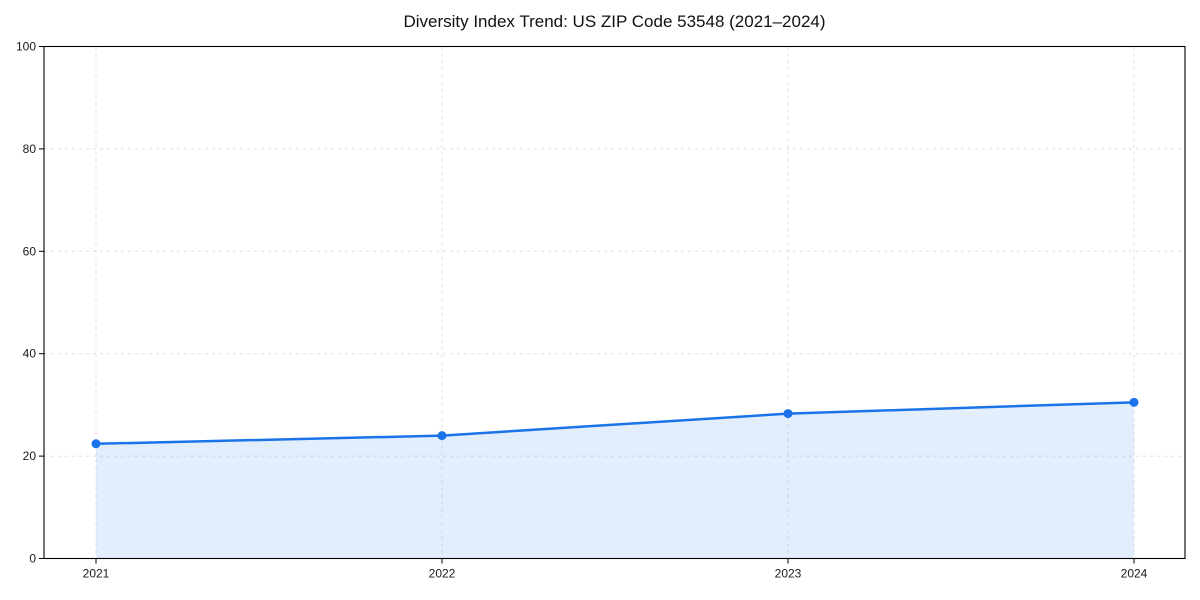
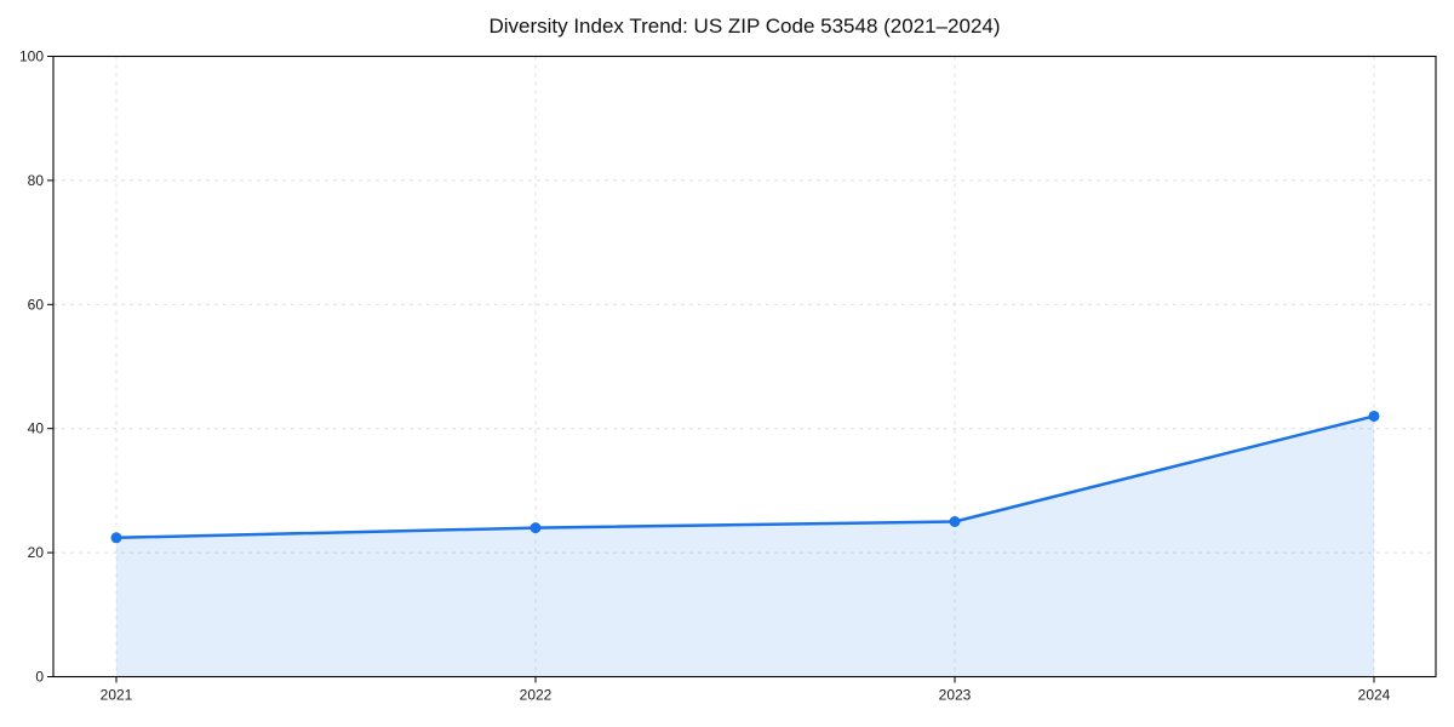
2023: 28 -> 25
2024: 30 -> 42
